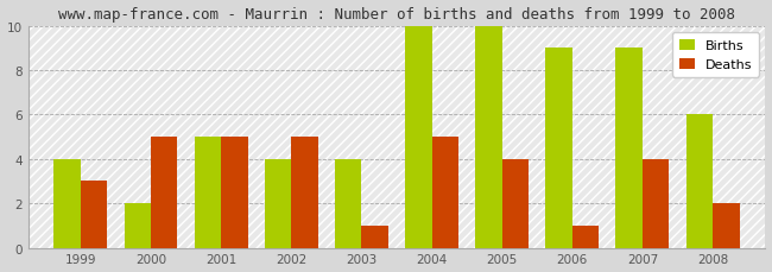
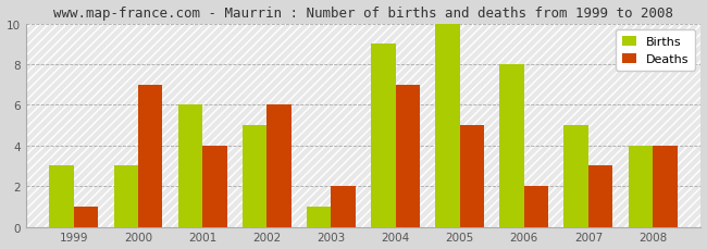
Births/1999: 4 -> 3
Deaths/1999: 3 -> 1
Births/2000: 2 -> 3
Deaths/2000: 5 -> 7
Births/2001: 5 -> 6
Deaths/2001: 5 -> 4
Births/2002: 4 -> 5
Deaths/2002: 5 -> 6
Births/2003: 4 -> 1
Deaths/2003: 1 -> 2
Births/2004: 10 -> 9
Deaths/2004: 5 -> 7
Deaths/2005: 4 -> 5
Births/2006: 9 -> 8
Deaths/2006: 1 -> 2
Births/2007: 9 -> 5
Deaths/2007: 4 -> 3
Births/2008: 6 -> 4
Deaths/2008: 2 -> 4
